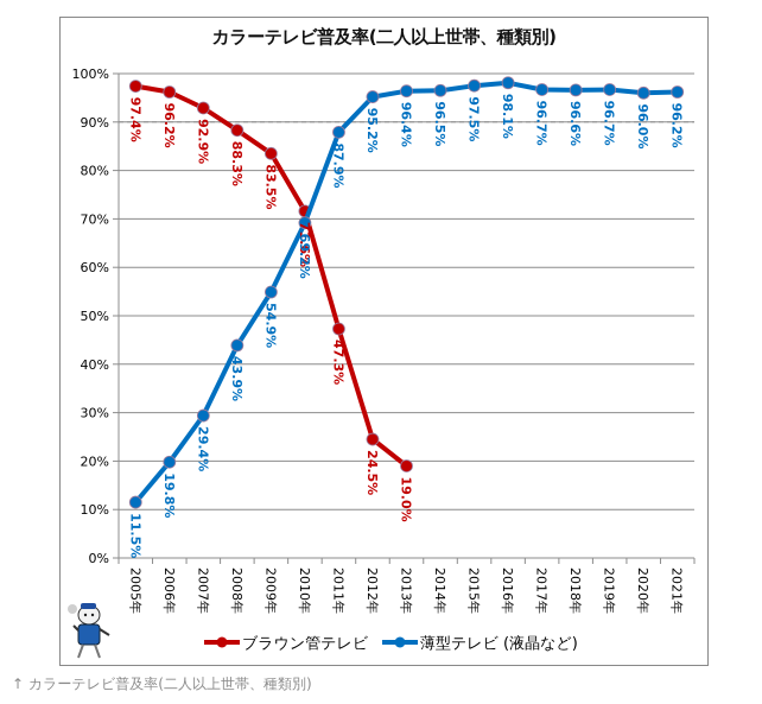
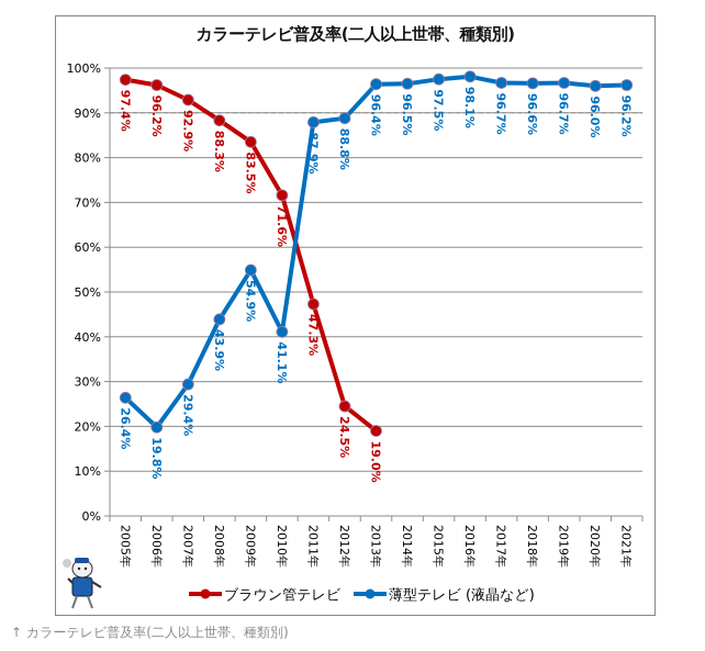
薄型テレビ (液晶など)/2005年: 11.5% -> 26.4%
薄型テレビ (液晶など)/2010年: 69.2% -> 41.1%
薄型テレビ (液晶など)/2012年: 95.2% -> 88.8%
